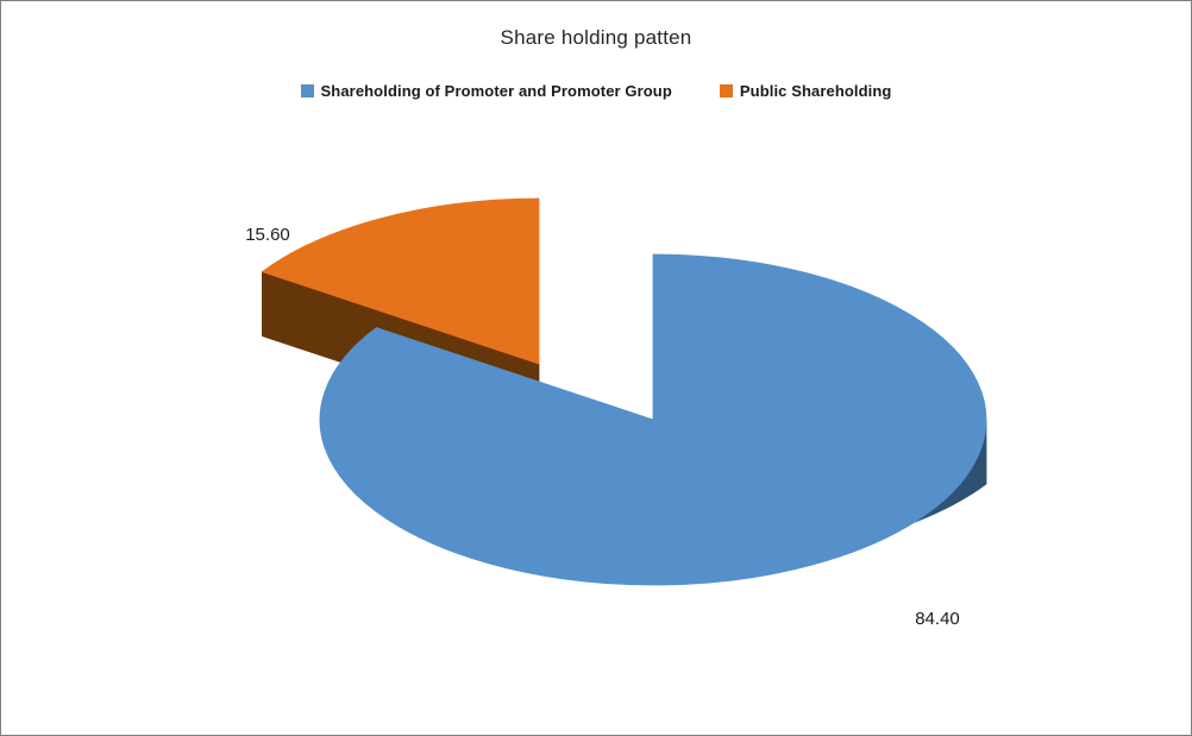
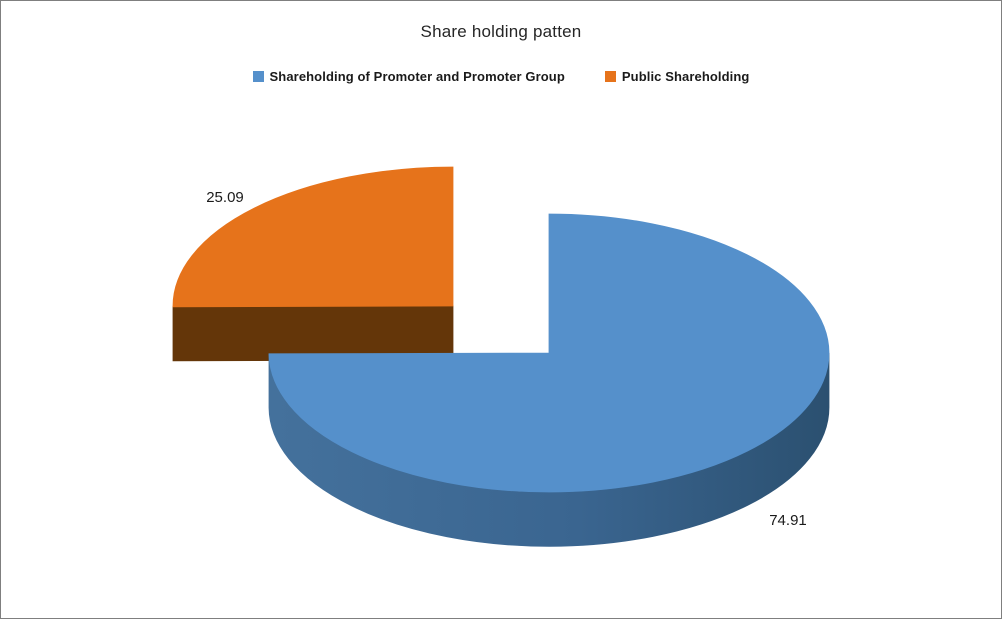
Shareholding of Promoter and Promoter Group: 84.40 -> 74.91
Public Shareholding: 15.60 -> 25.09
